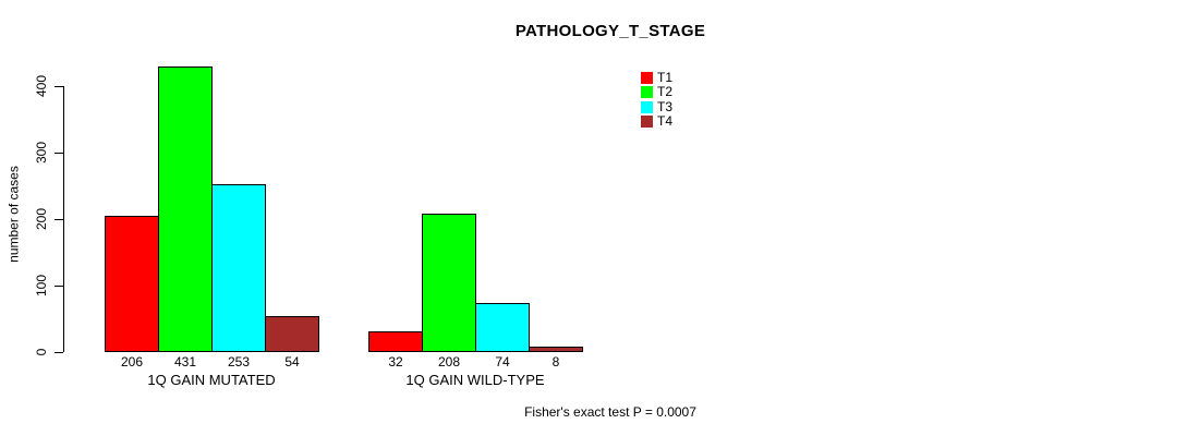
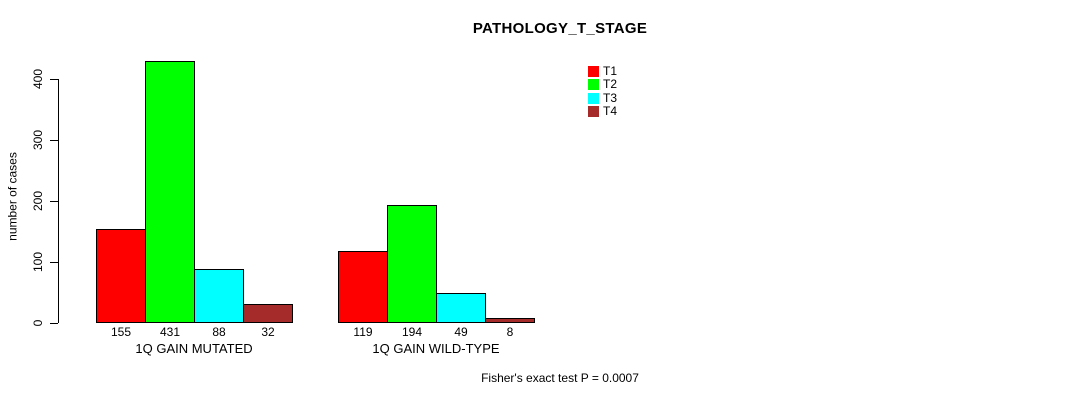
T1/1Q GAIN MUTATED: 206 -> 155
T3/1Q GAIN MUTATED: 253 -> 88
T4/1Q GAIN MUTATED: 54 -> 32
T1/1Q GAIN WILD-TYPE: 32 -> 119
T2/1Q GAIN WILD-TYPE: 208 -> 194
T3/1Q GAIN WILD-TYPE: 74 -> 49
